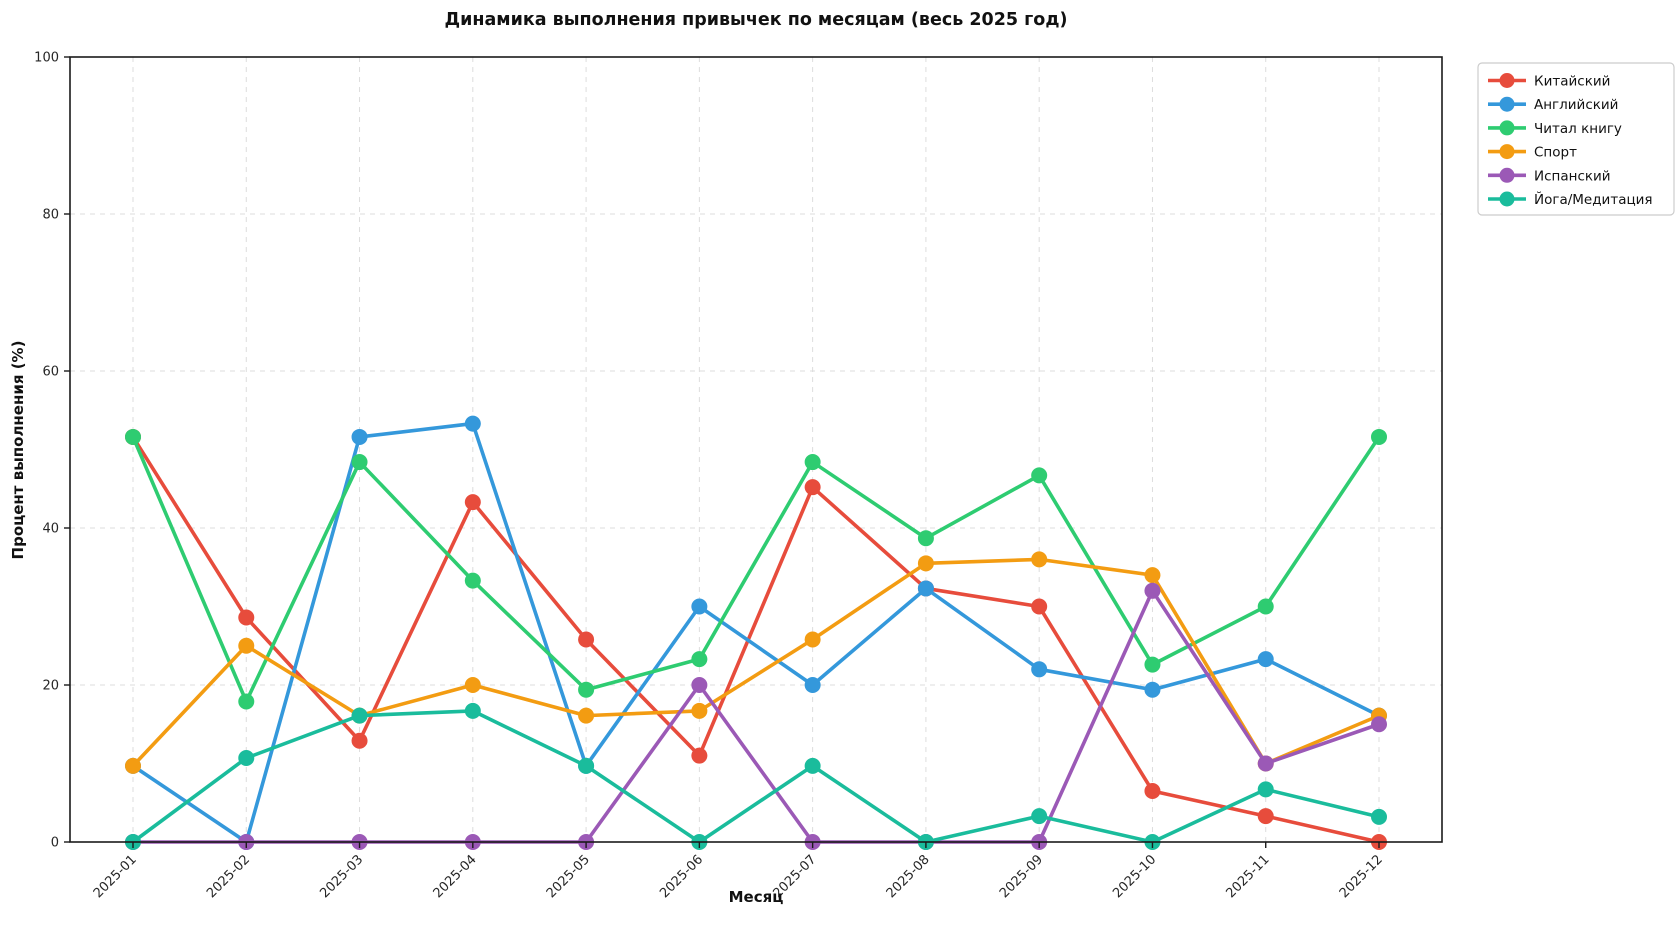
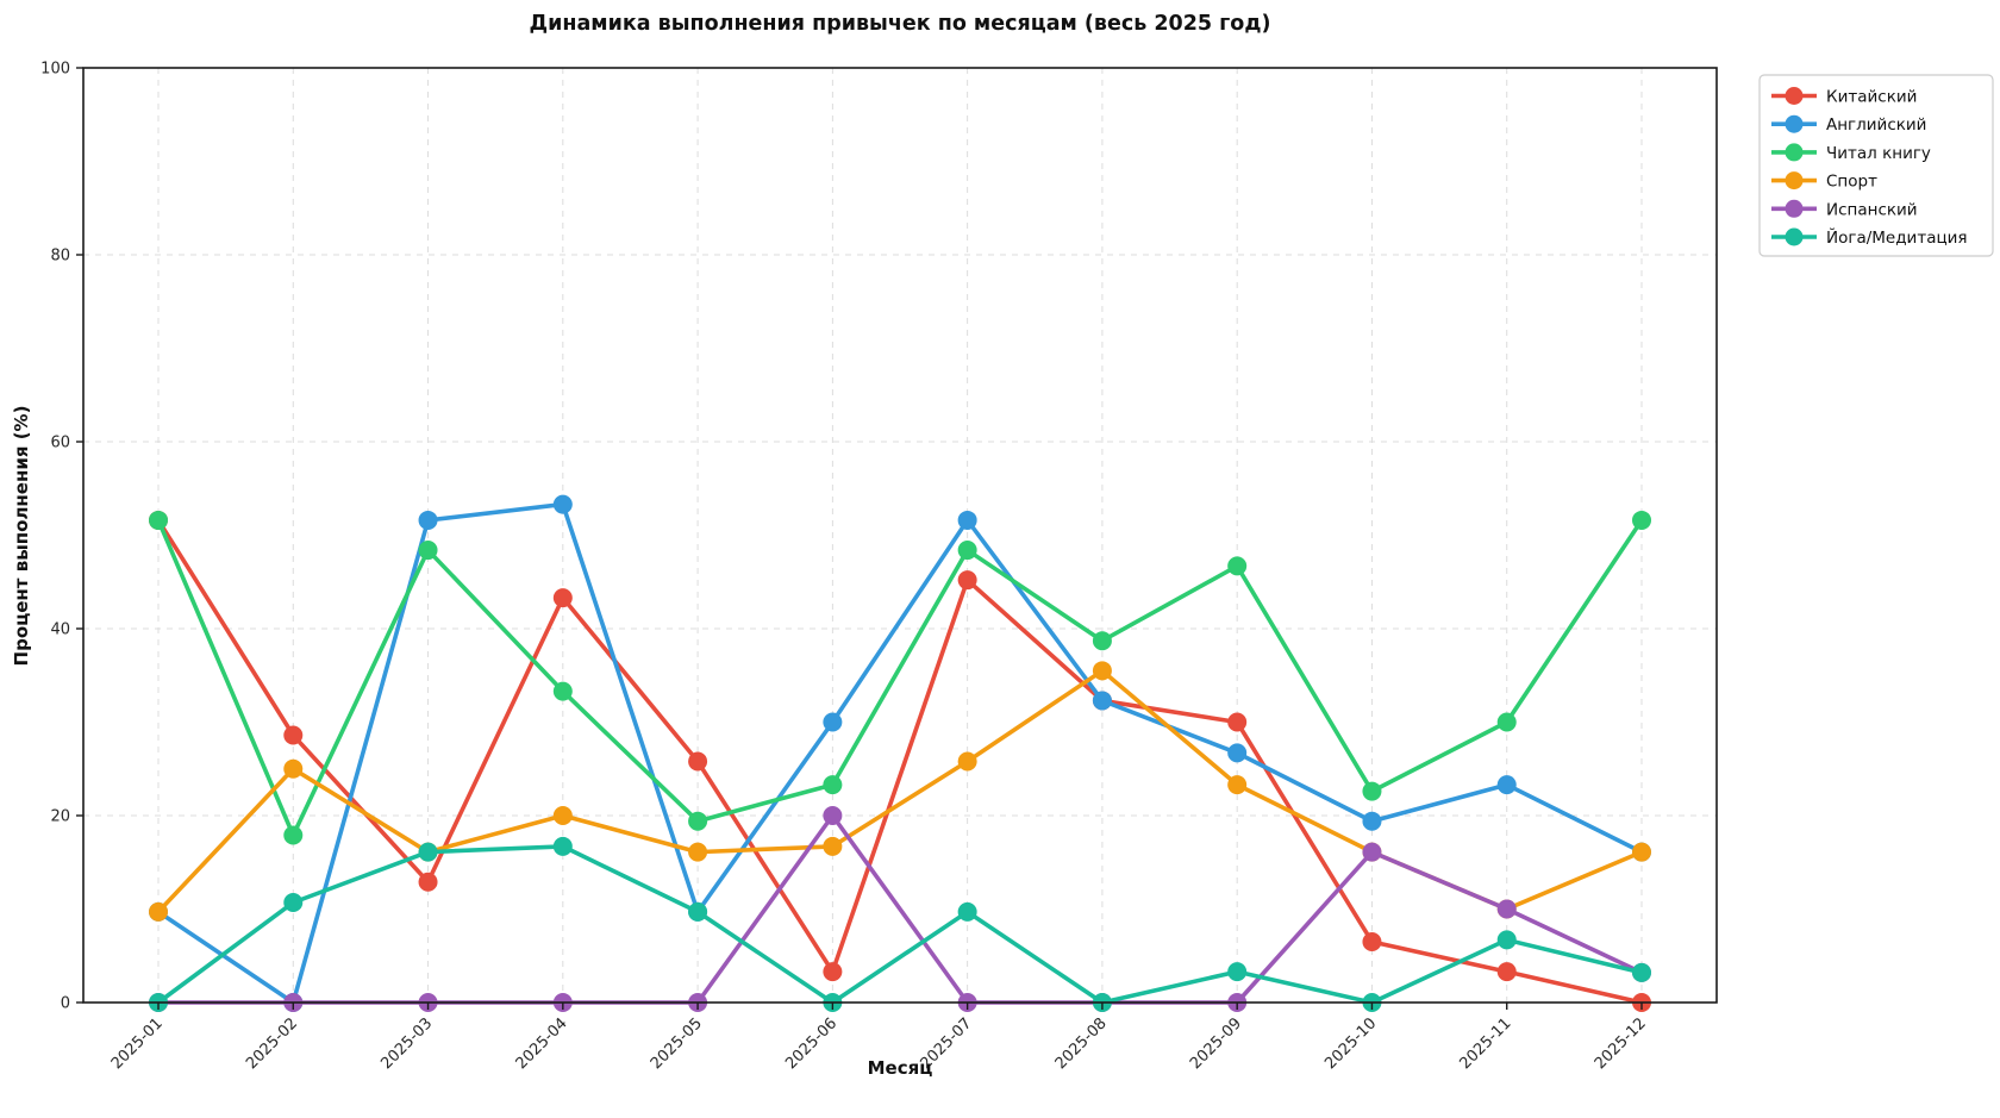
Китайский/2025-06: 11 -> 3
Английский/2025-07: 20 -> 52
Английский/2025-09: 22 -> 27
Спорт/2025-09: 36 -> 23
Спорт/2025-10: 34 -> 16
Испанский/2025-10: 32 -> 16
Испанский/2025-12: 15 -> 3
